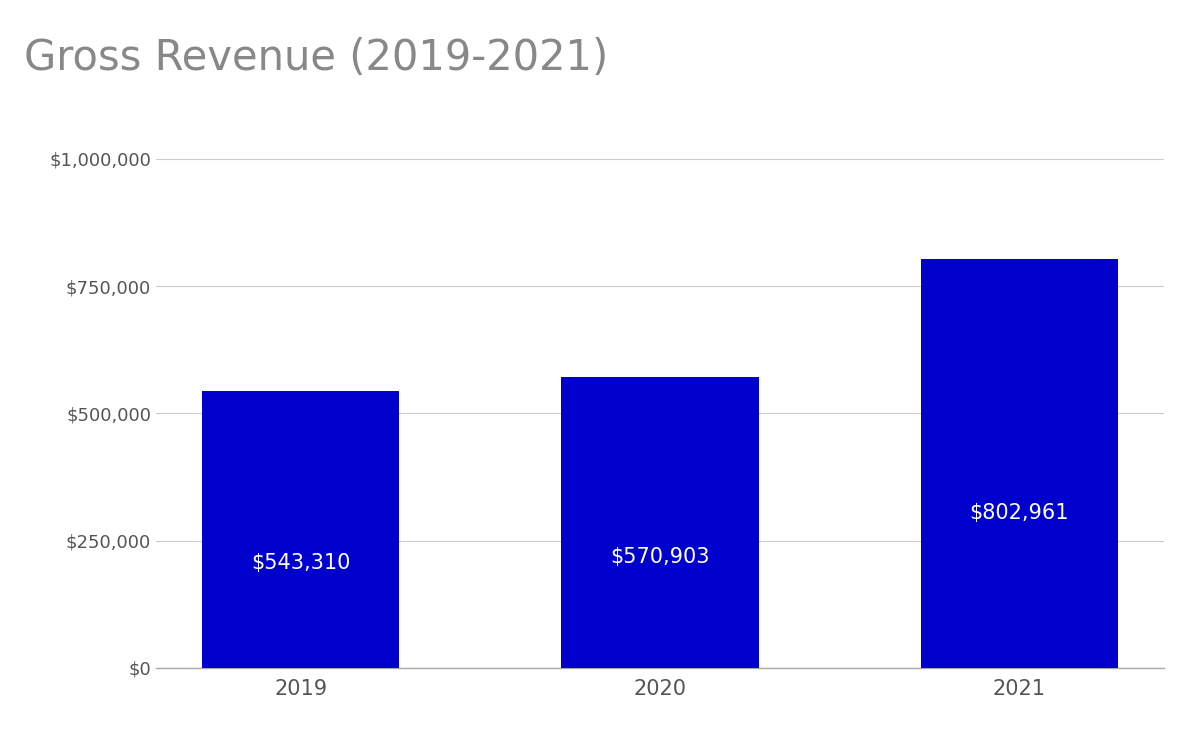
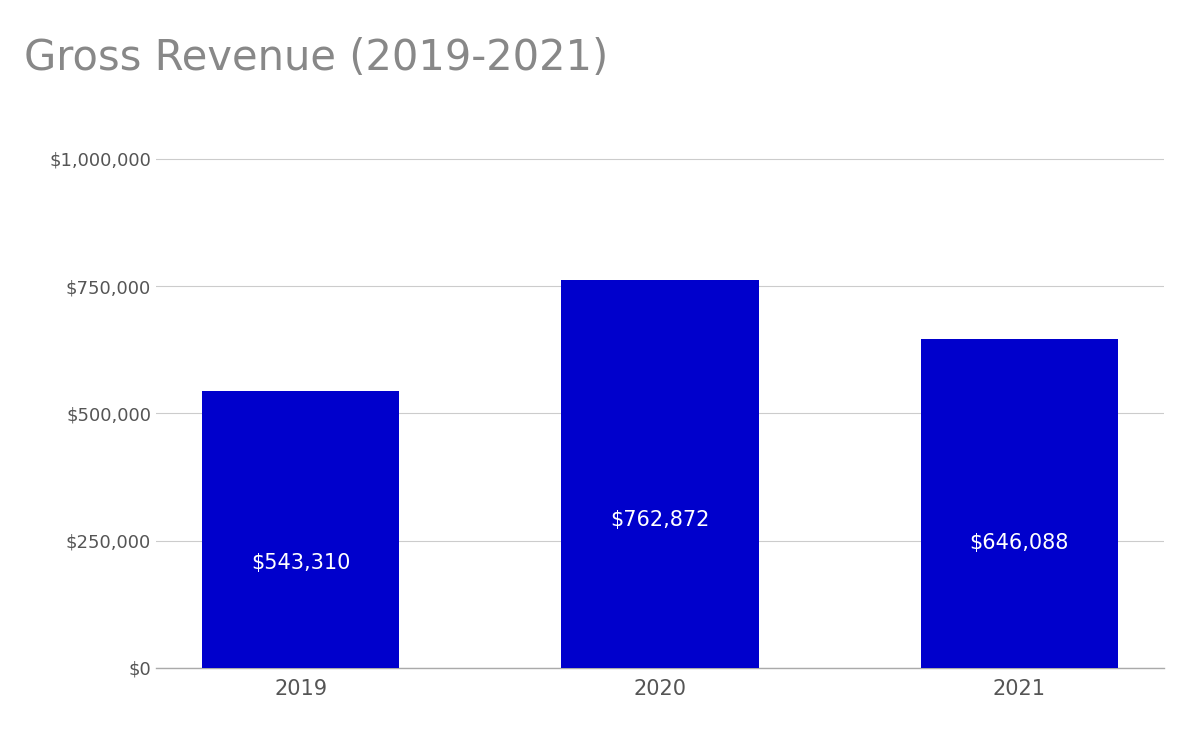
2020: $570,903 -> $762,872
2021: $802,961 -> $646,088
